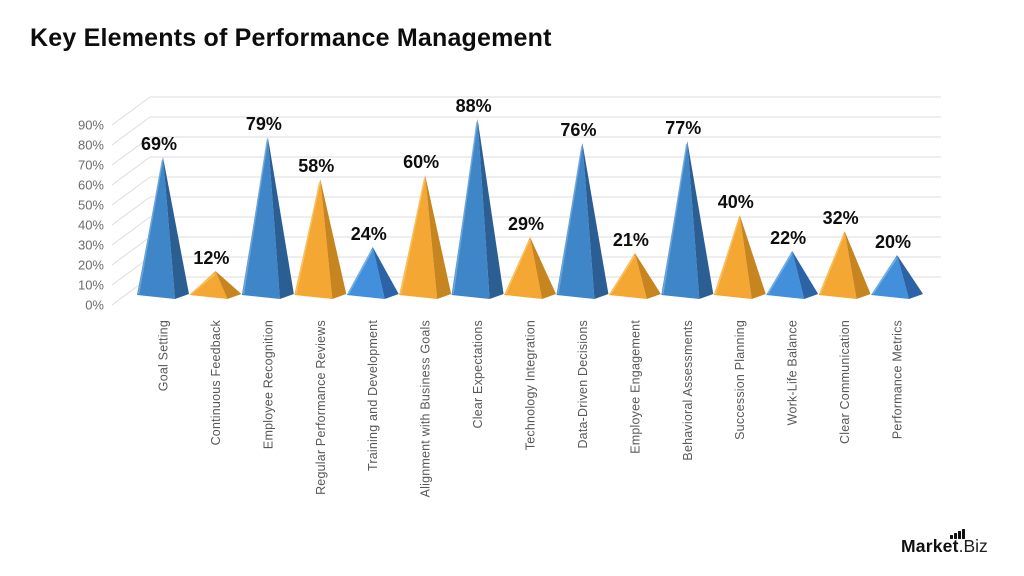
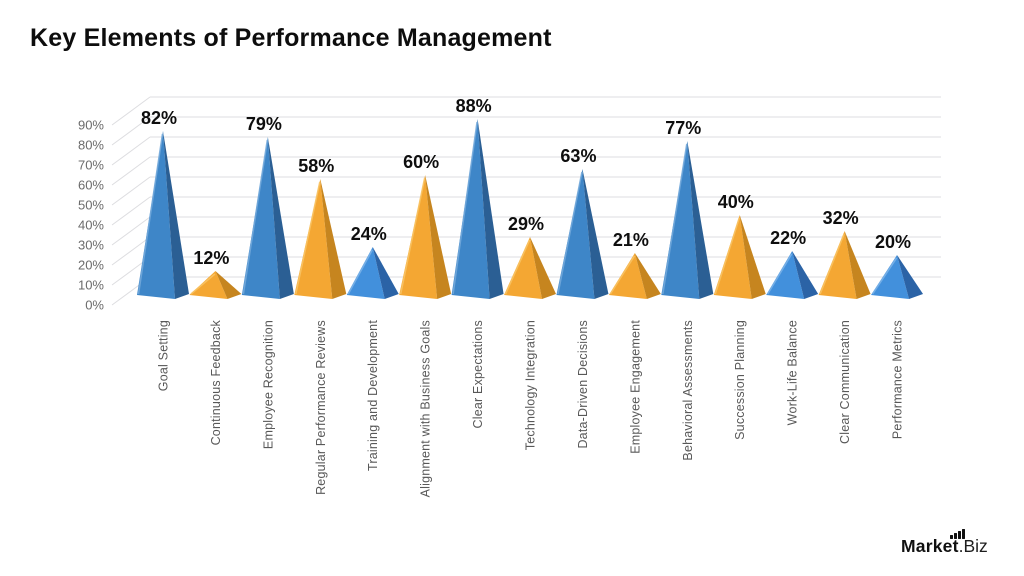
Goal Setting: 69% -> 82%
Data-Driven Decisions: 76% -> 63%
